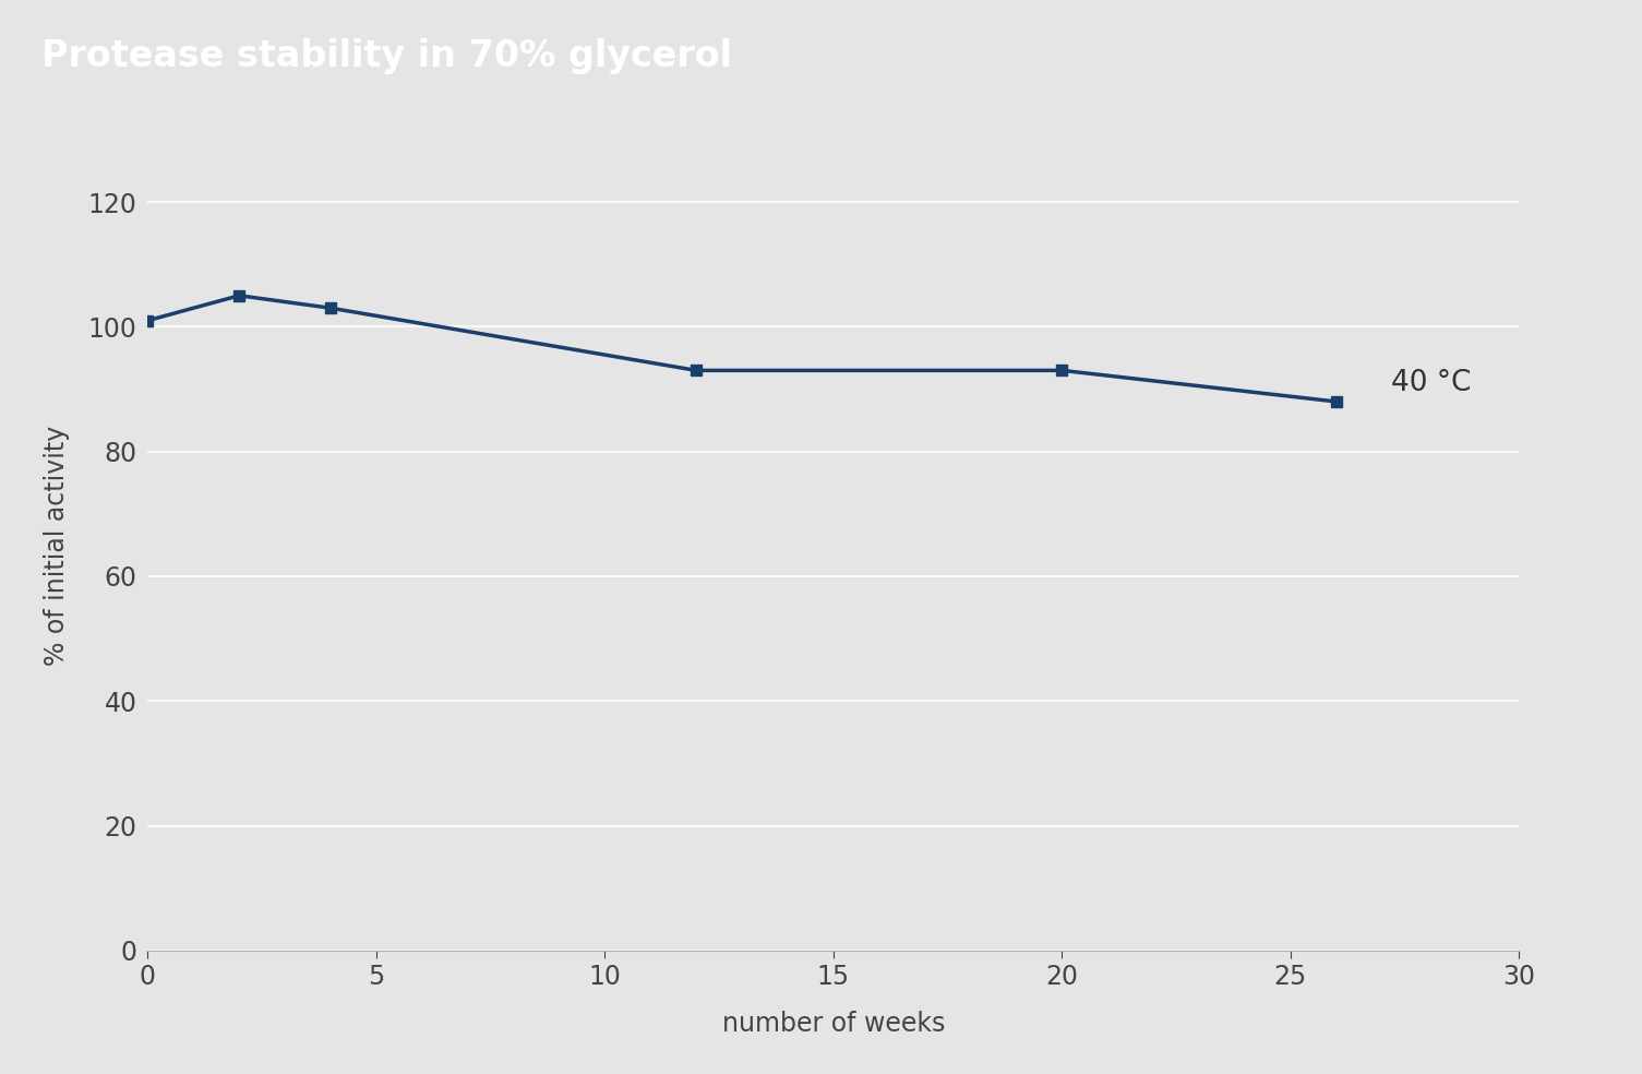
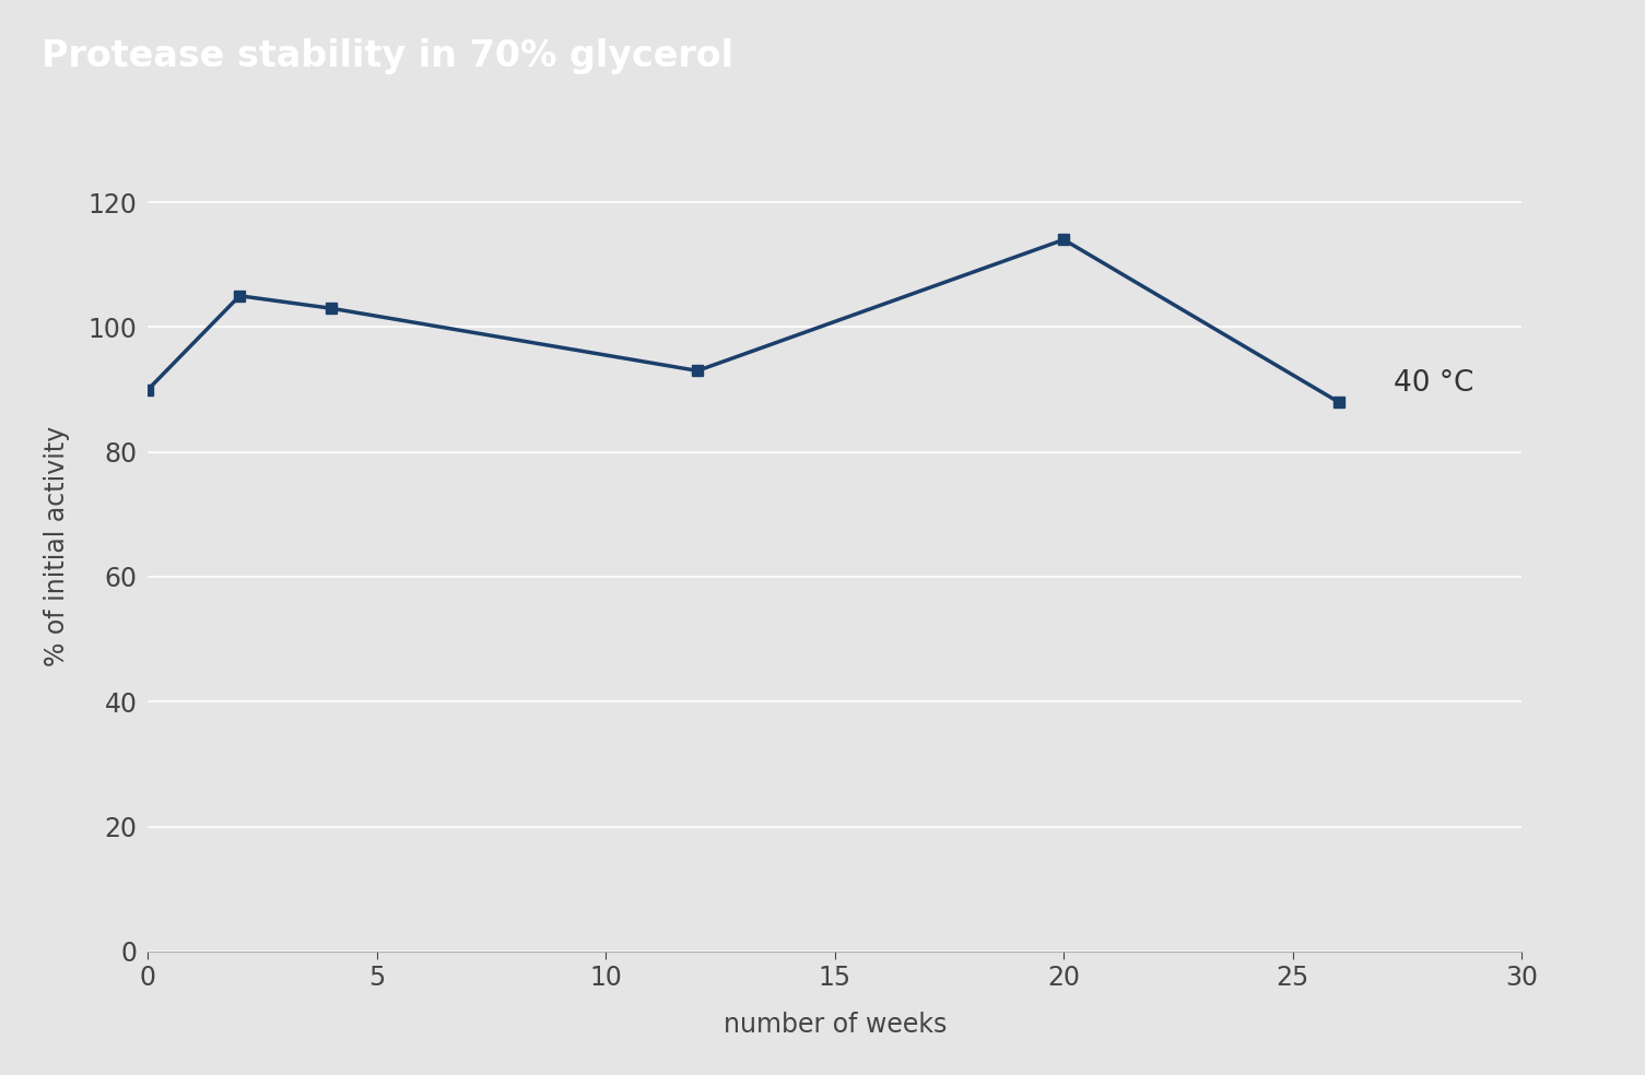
0: 101 -> 90
20: 93 -> 114
